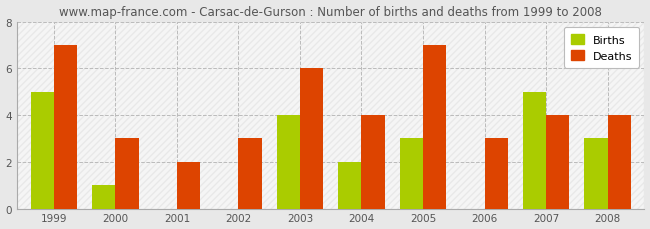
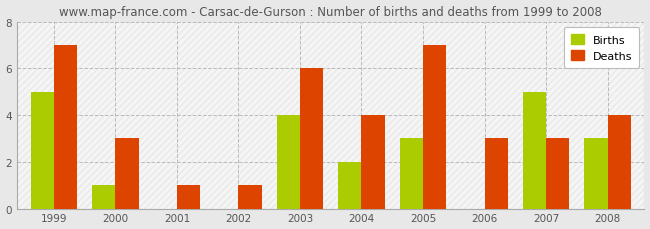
Deaths/2001: 2 -> 1
Deaths/2002: 3 -> 1
Deaths/2007: 4 -> 3
